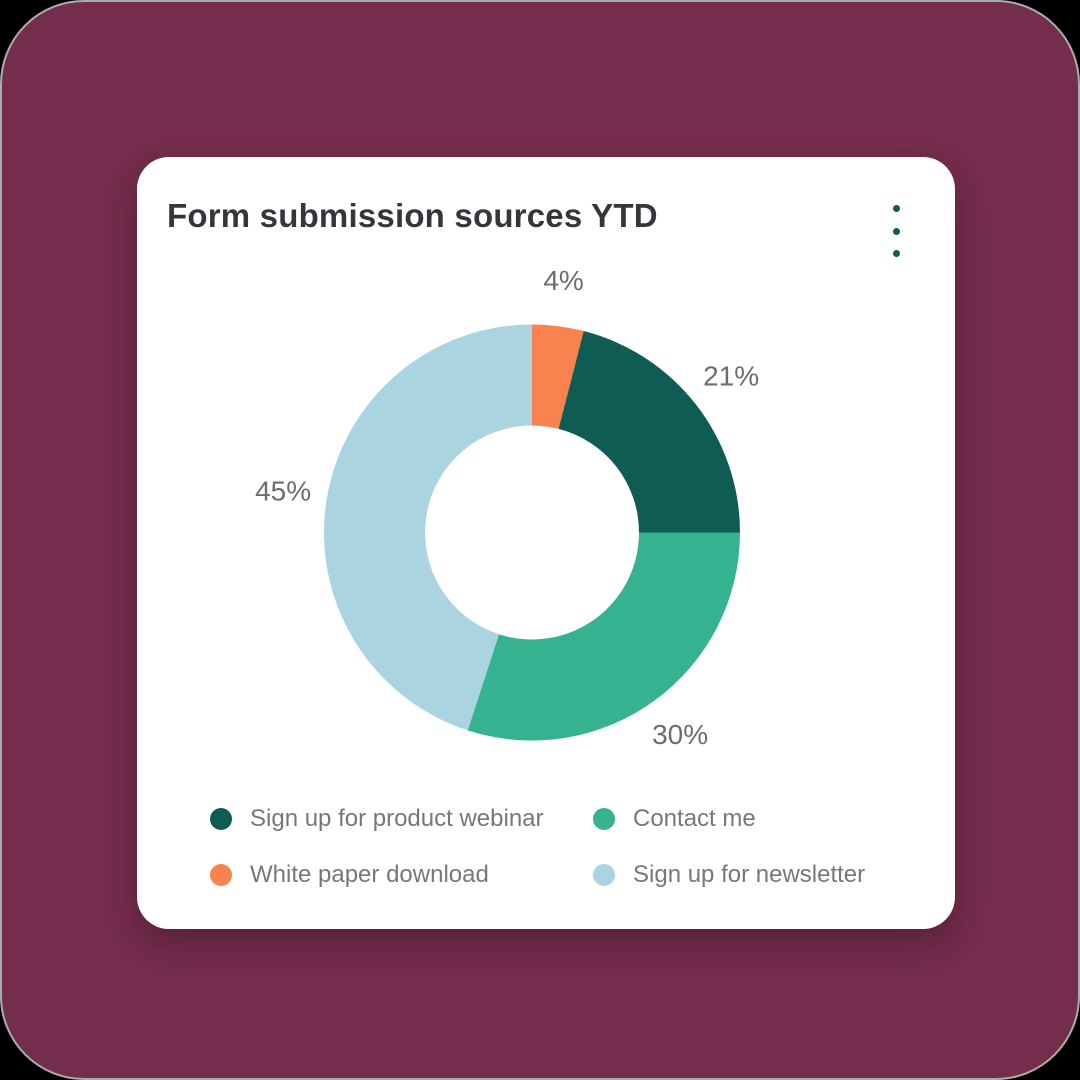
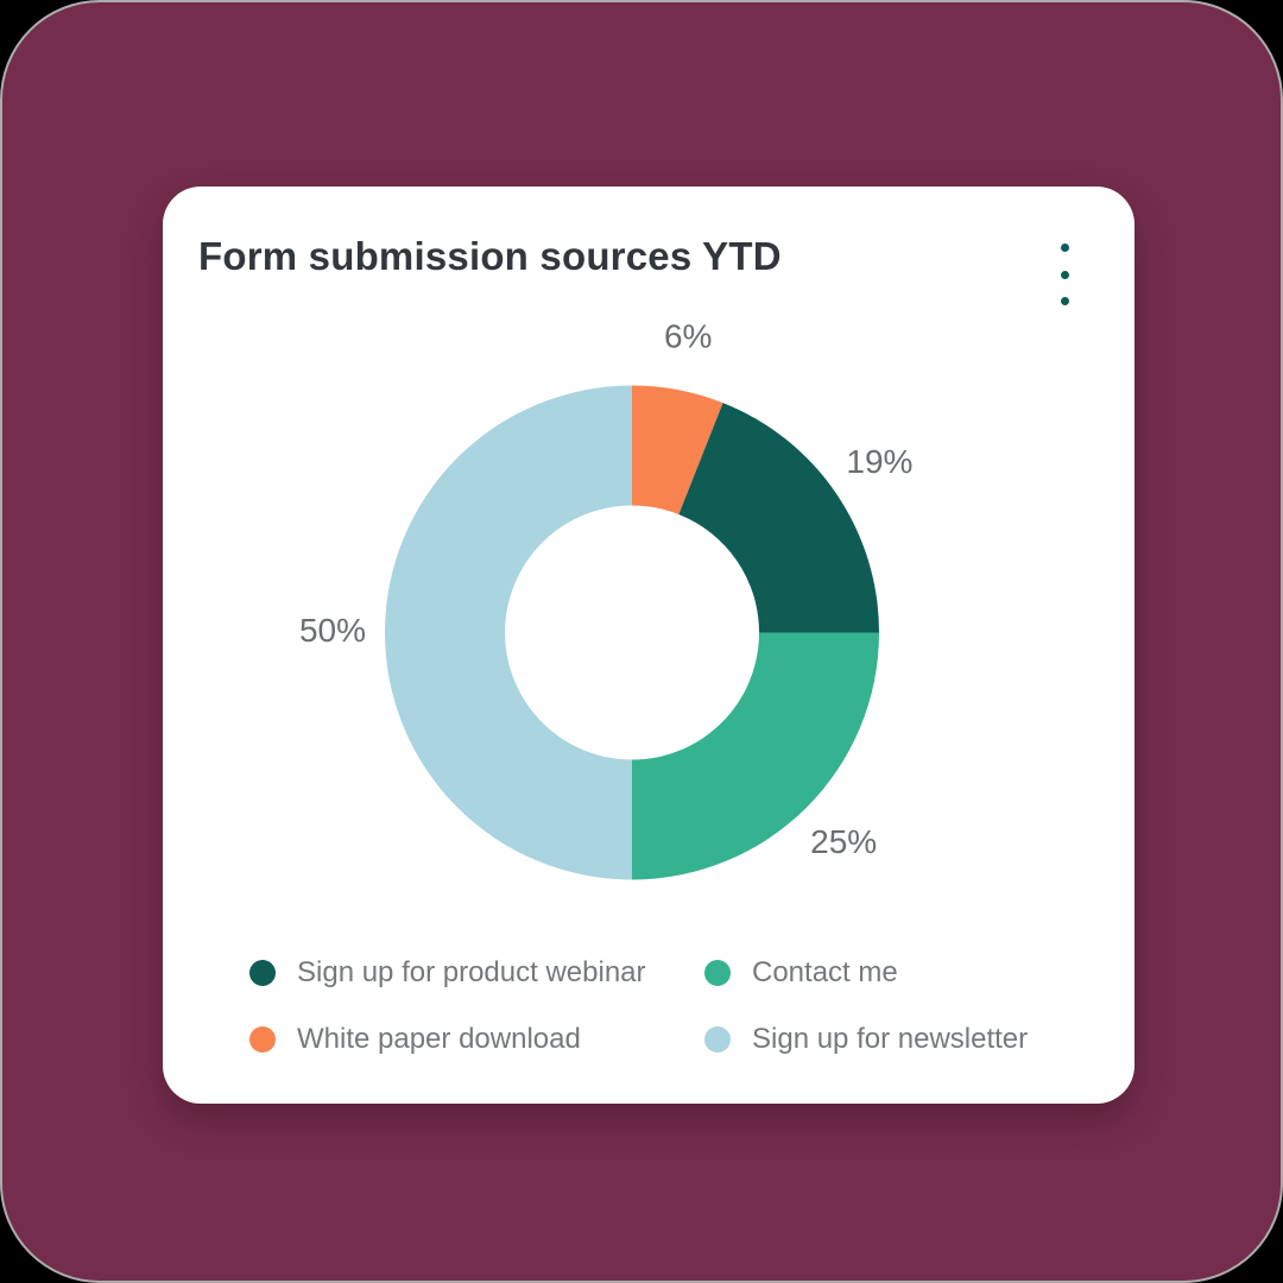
White paper download: 4% -> 6%
Sign up for product webinar: 21% -> 19%
Contact me: 30% -> 25%
Sign up for newsletter: 45% -> 50%
